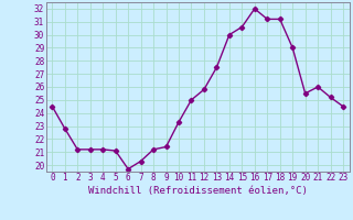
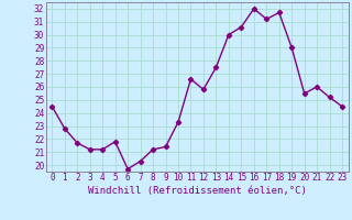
2: 21.2 -> 21.7
5: 21.1 -> 21.8
11: 25.0 -> 26.6
18: 31.2 -> 31.7
